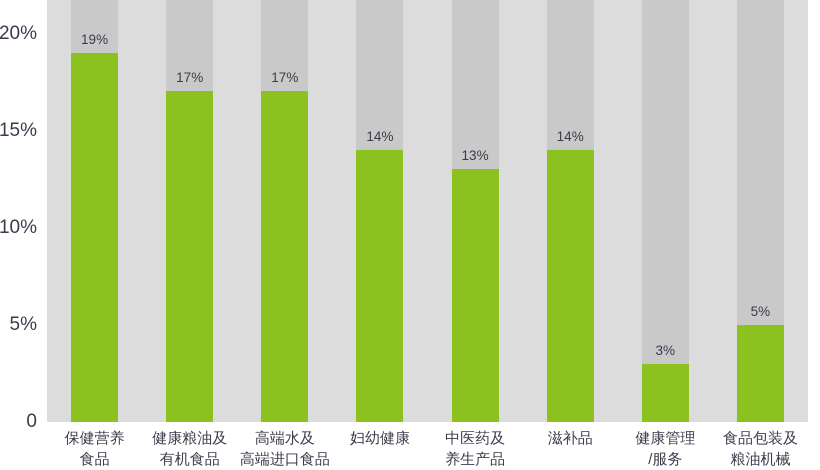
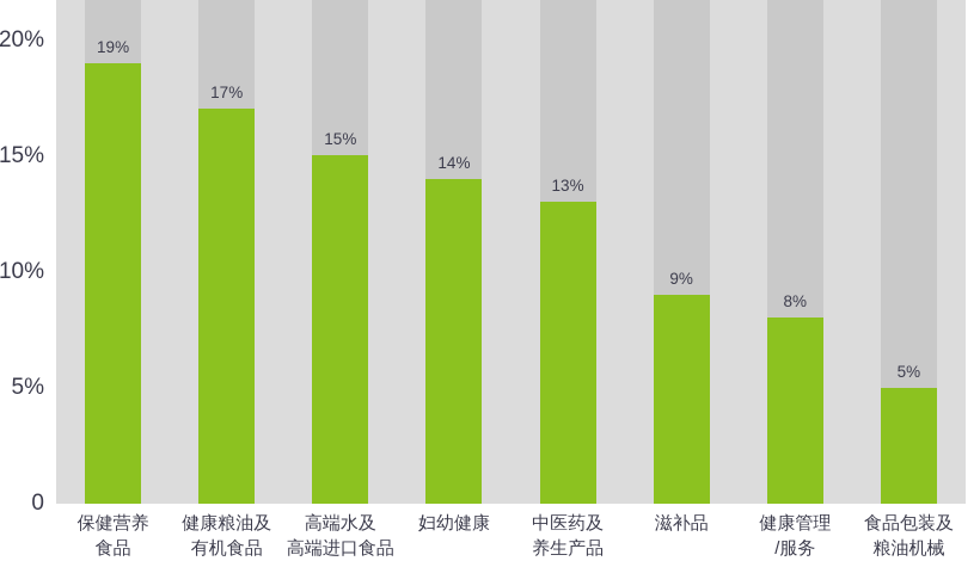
高端水及 高端进口食品: 17% -> 15%
滋补品: 14% -> 9%
健康管理 /服务: 3% -> 8%
